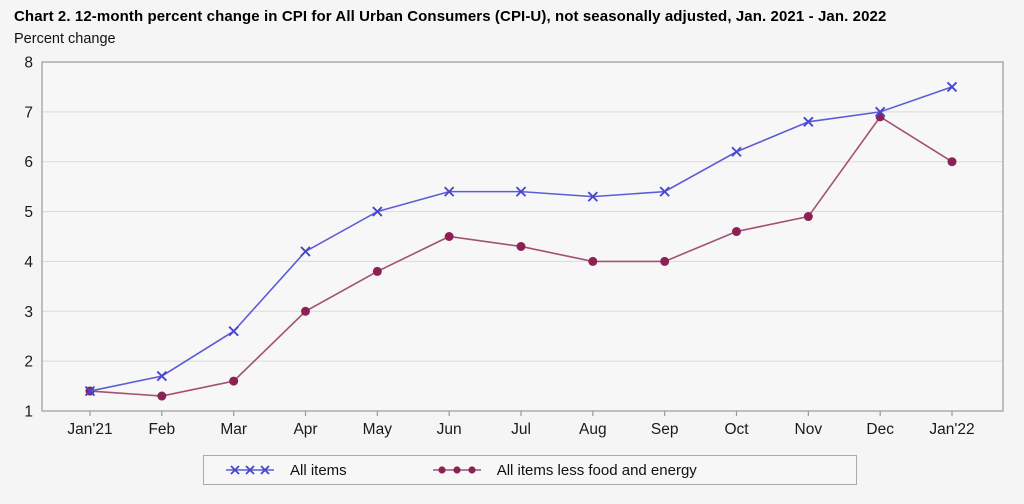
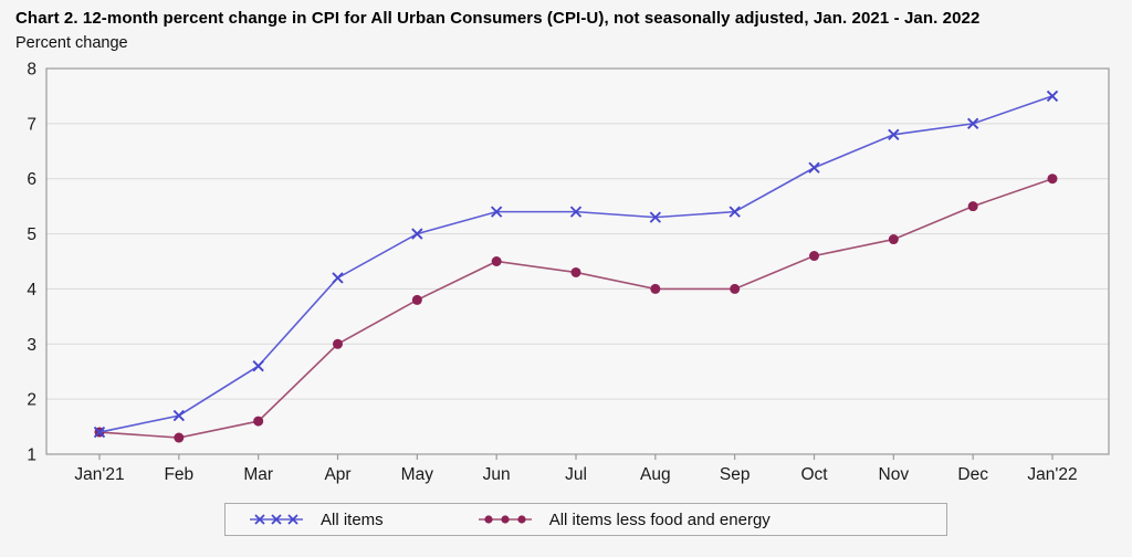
All items less food and energy/Dec: 6.9 -> 5.5
